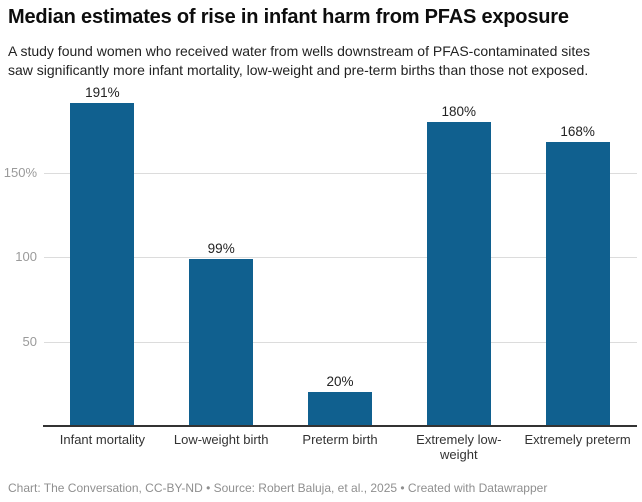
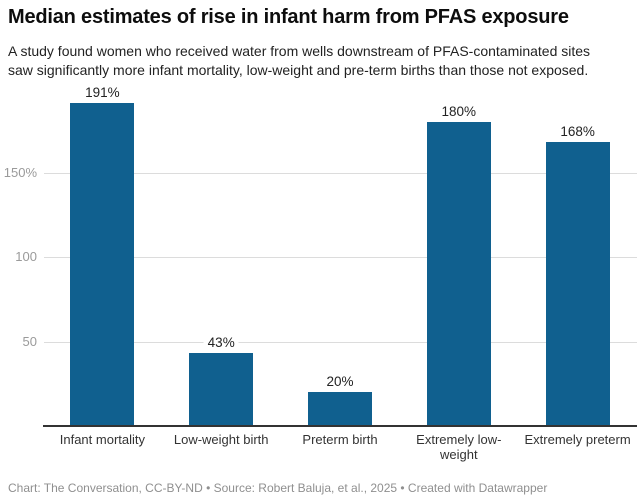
Low-weight birth: 99% -> 43%
